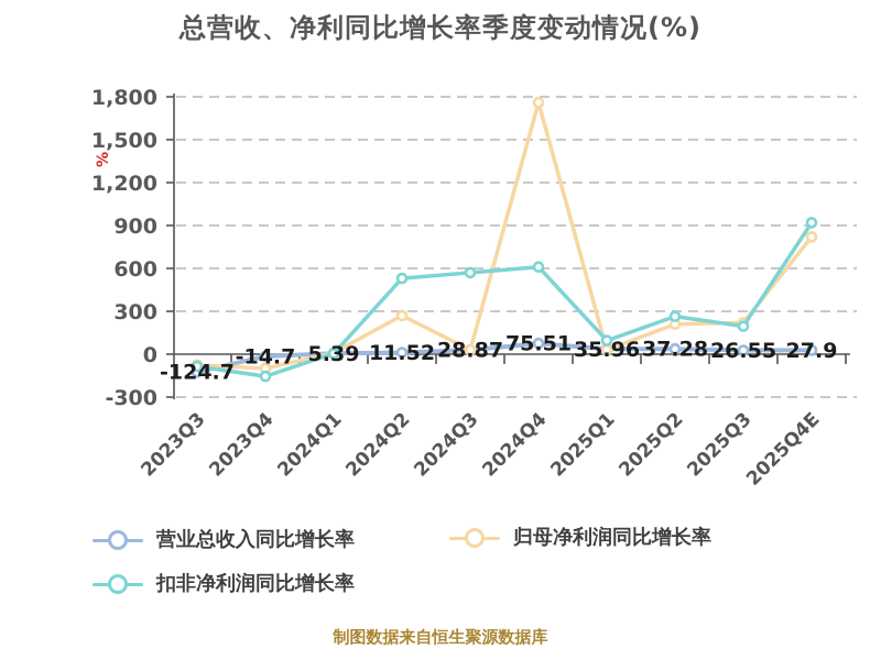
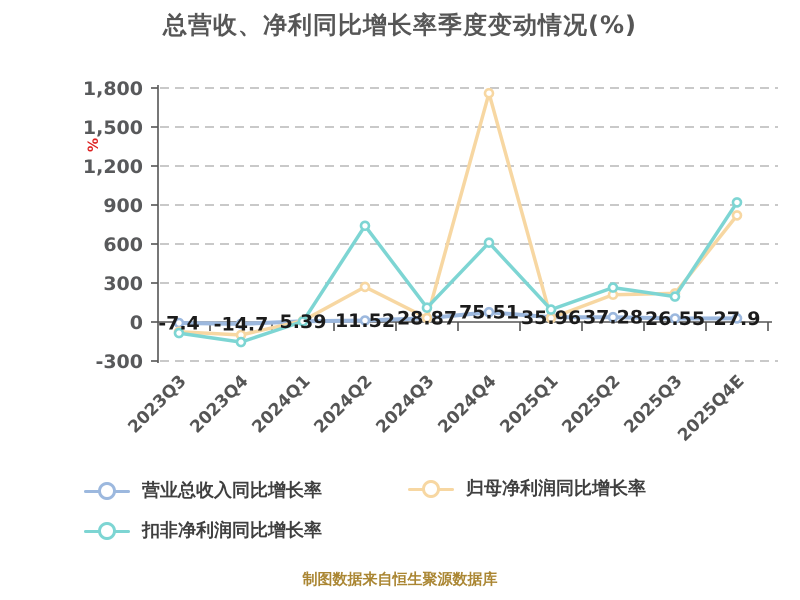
营业总收入同比增长率/2023Q3: -124.7 -> -7.4
扣非净利润同比增长率/2024Q2: 530 -> 740
扣非净利润同比增长率/2024Q3: 570 -> 110
